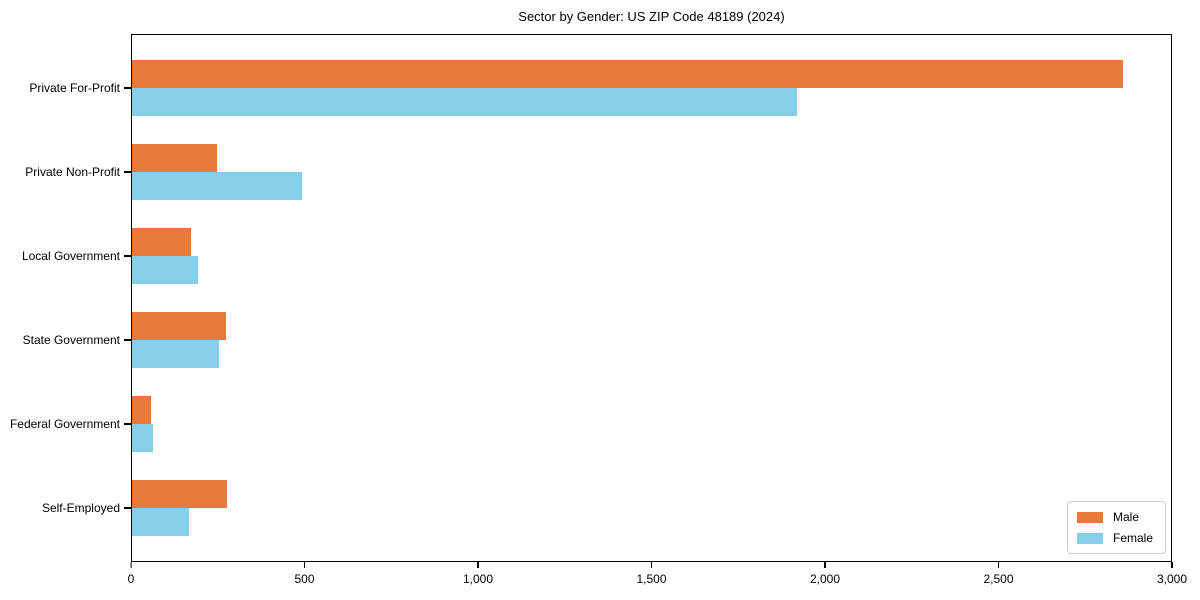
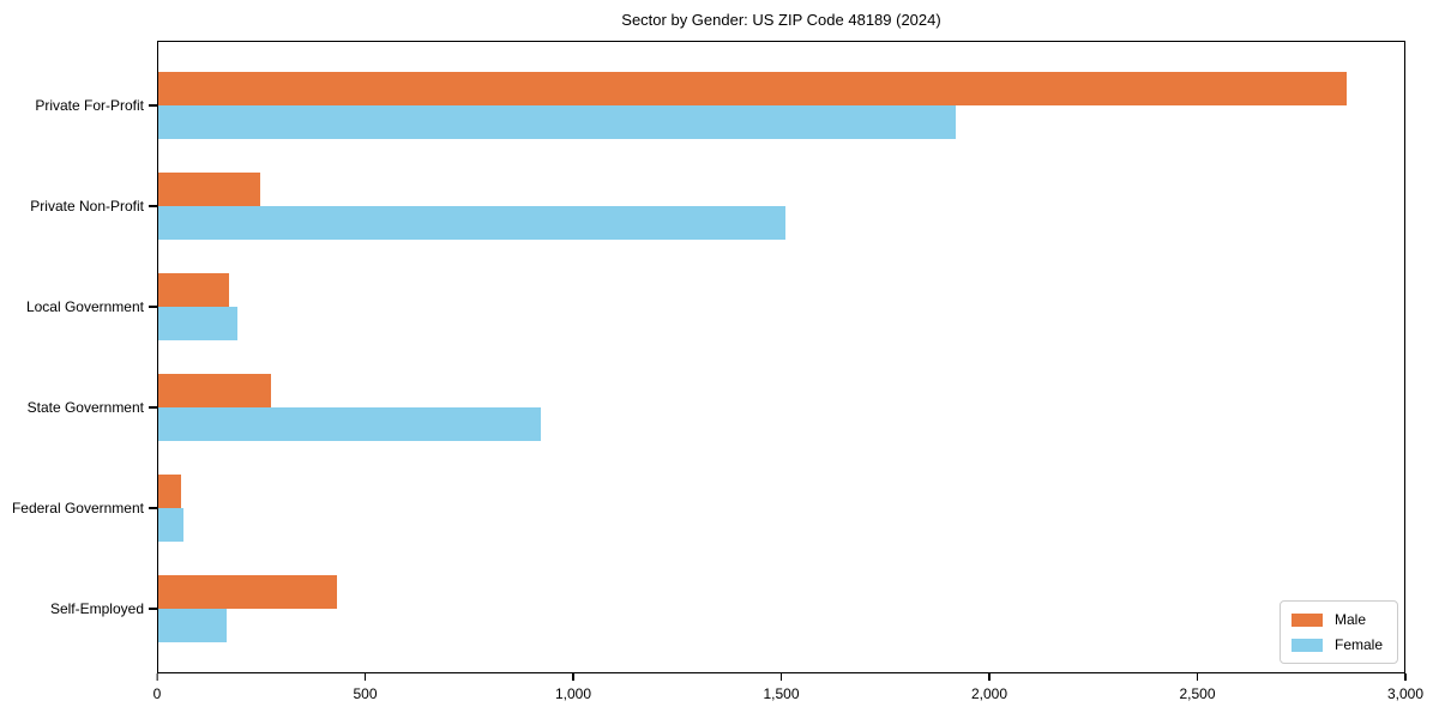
Female/Private Non-Profit: 490 -> 1510
Female/State Government: 250 -> 920
Male/Self-Employed: 280 -> 430
